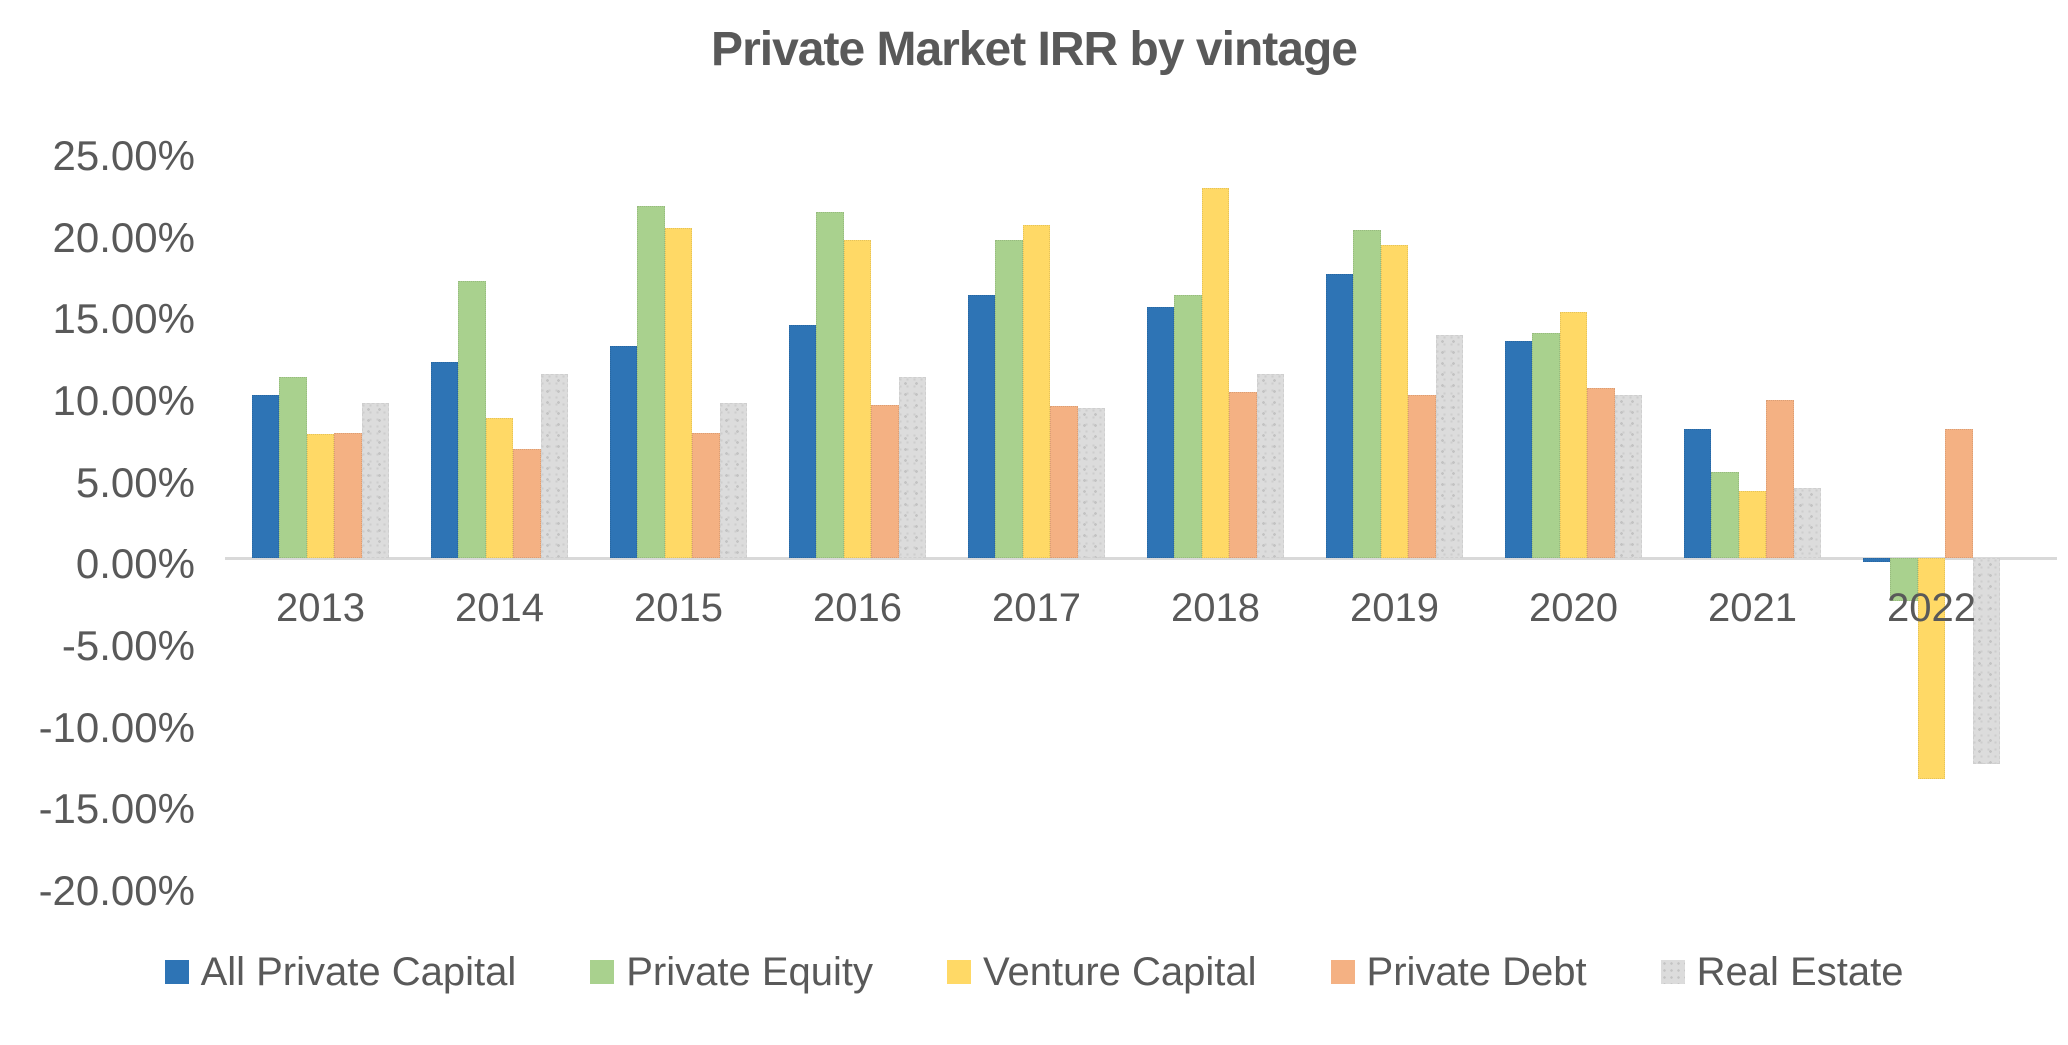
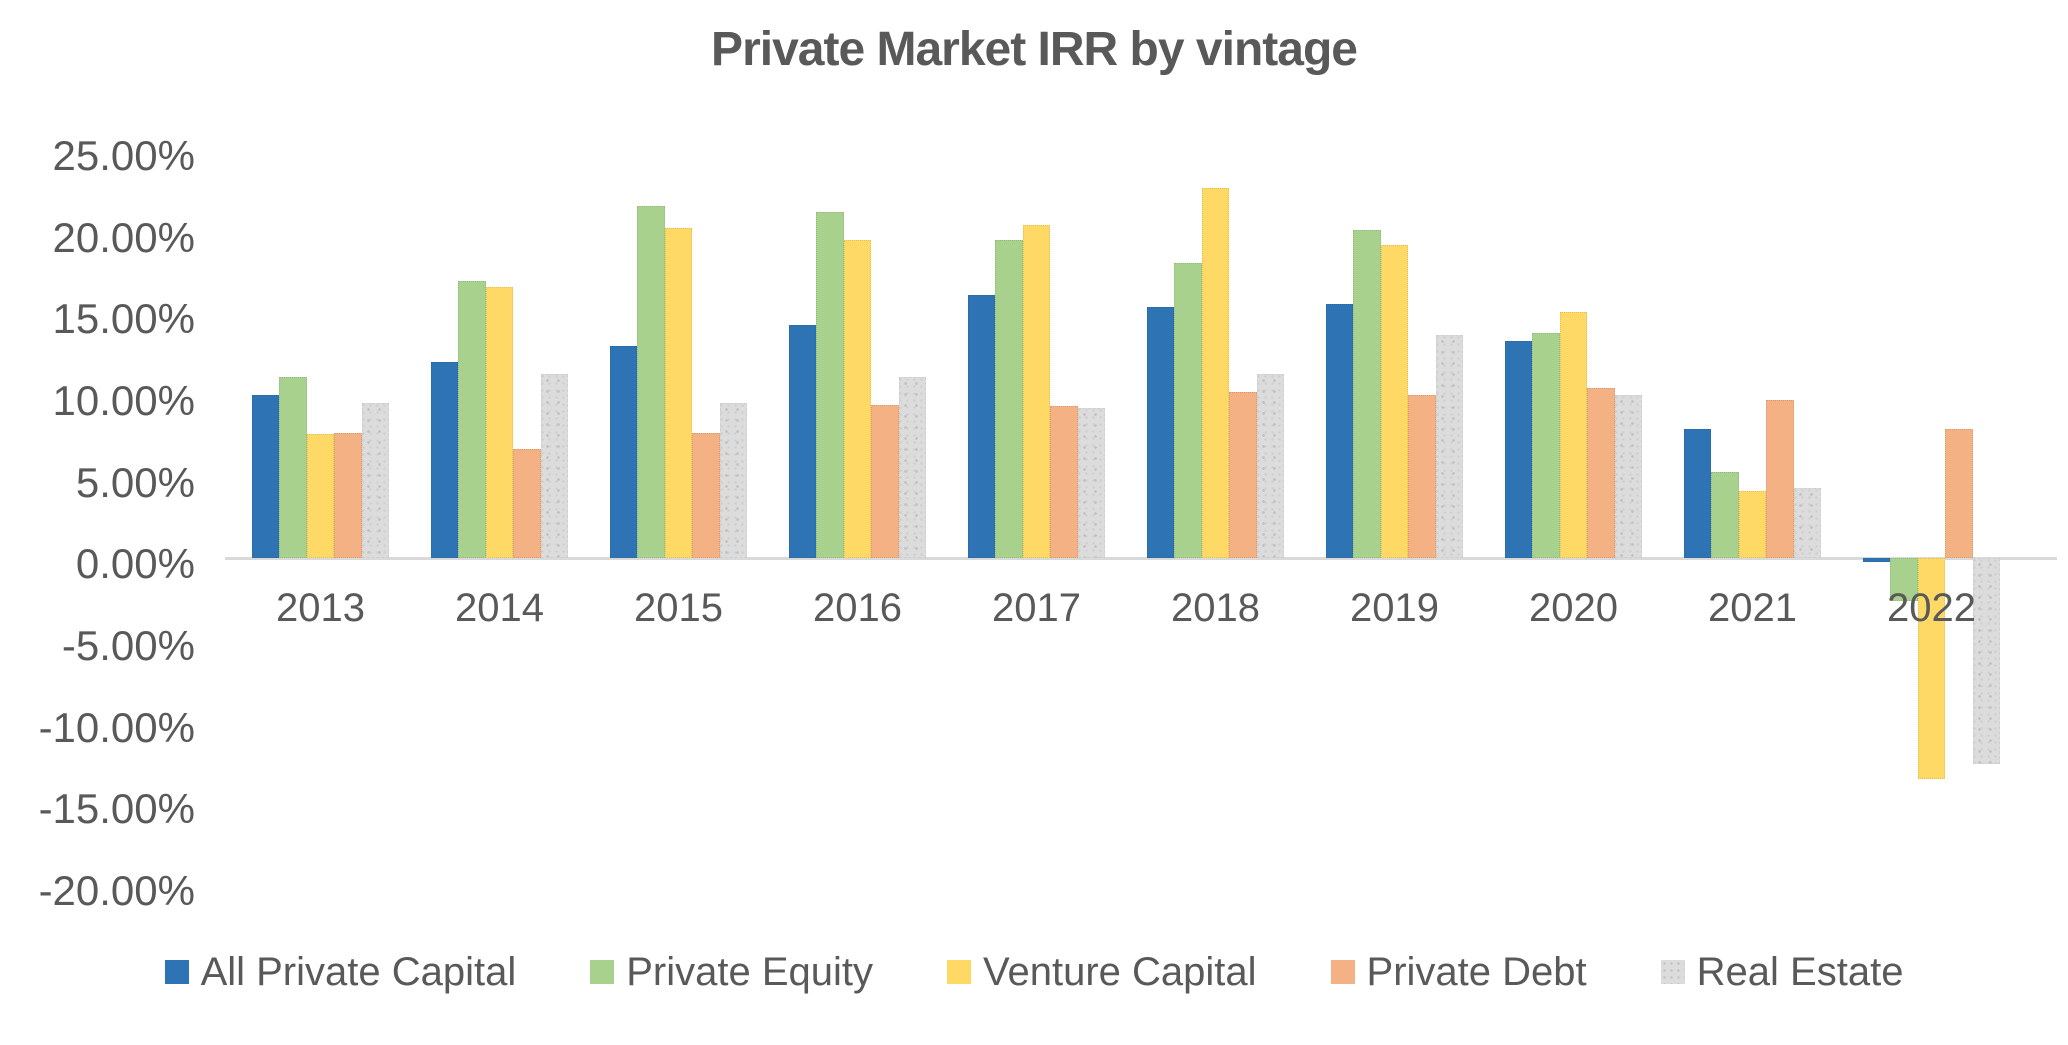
Venture Capital/2014: 8.6% -> 16.6%
Private Equity/2018: 16.1% -> 18.1%
All Private Capital/2019: 17.4% -> 15.6%
